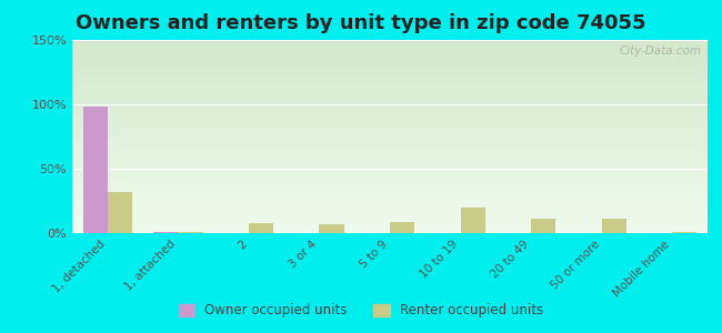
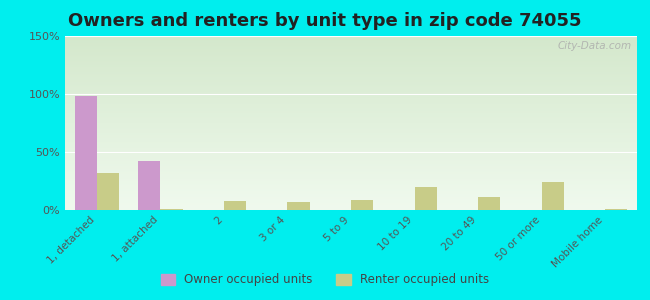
Owner occupied units/1, attached: 1% -> 42%
Renter occupied units/50 or more: 11% -> 24%
